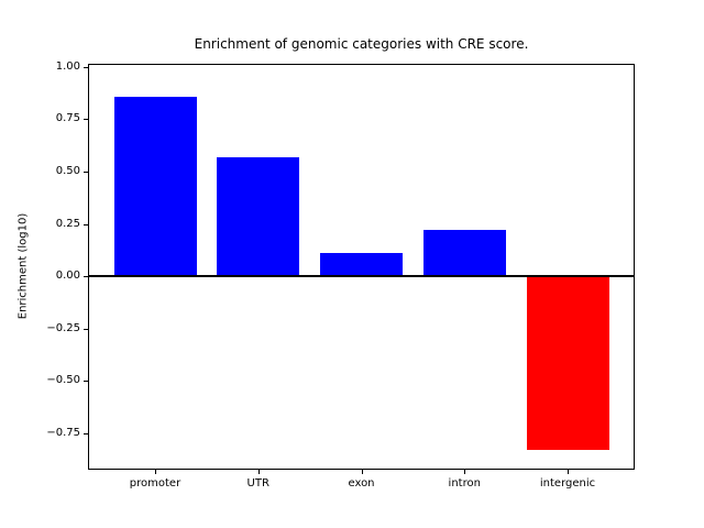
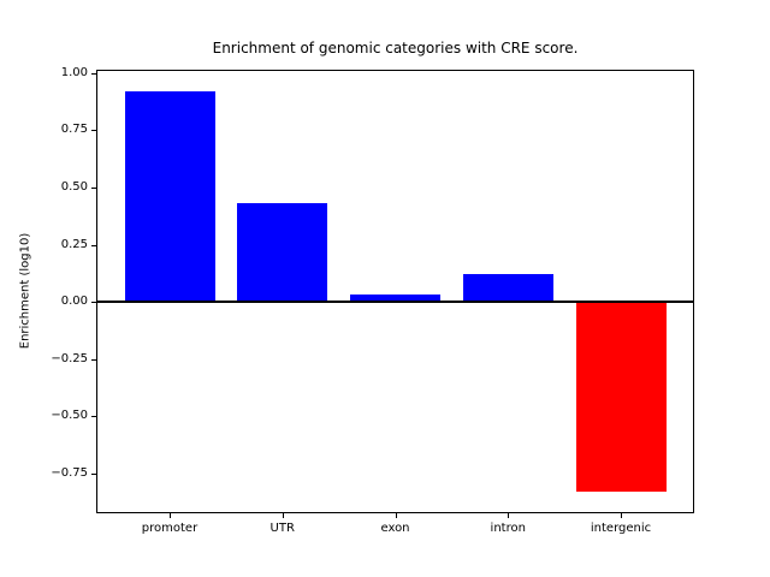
promoter: 0.86 -> 0.92
UTR: 0.57 -> 0.43
exon: 0.11 -> 0.03
intron: 0.22 -> 0.12
